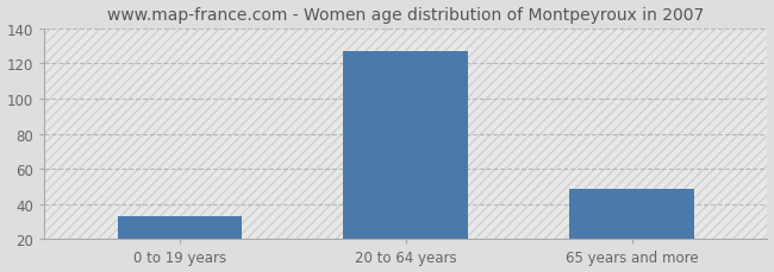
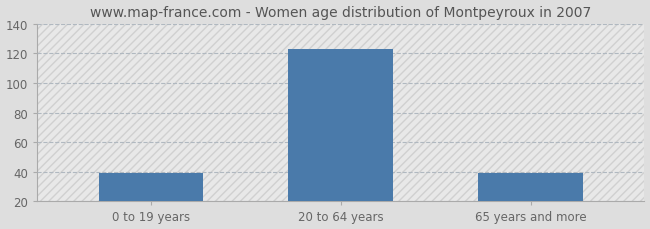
0 to 19 years: 33 -> 39
20 to 64 years: 127 -> 123
65 years and more: 49 -> 39
